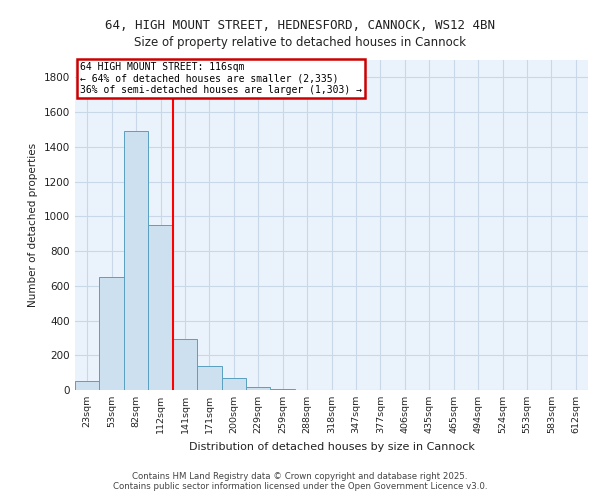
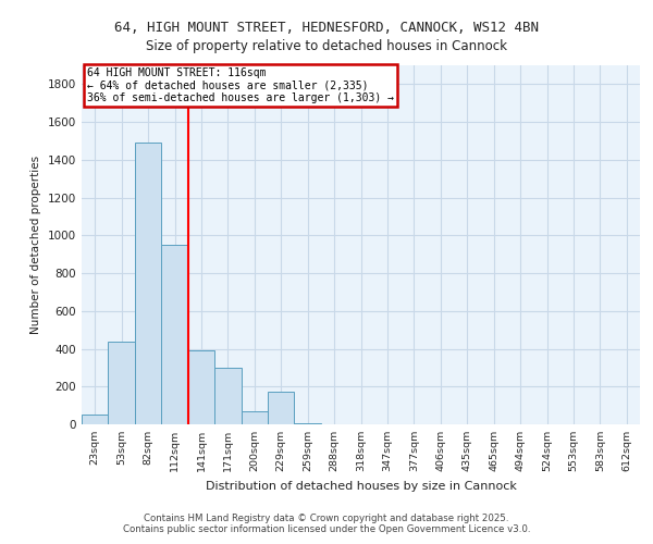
53sqm: 650 -> 440
141sqm: 300 -> 390
171sqm: 140 -> 300
229sqm: 20 -> 170
